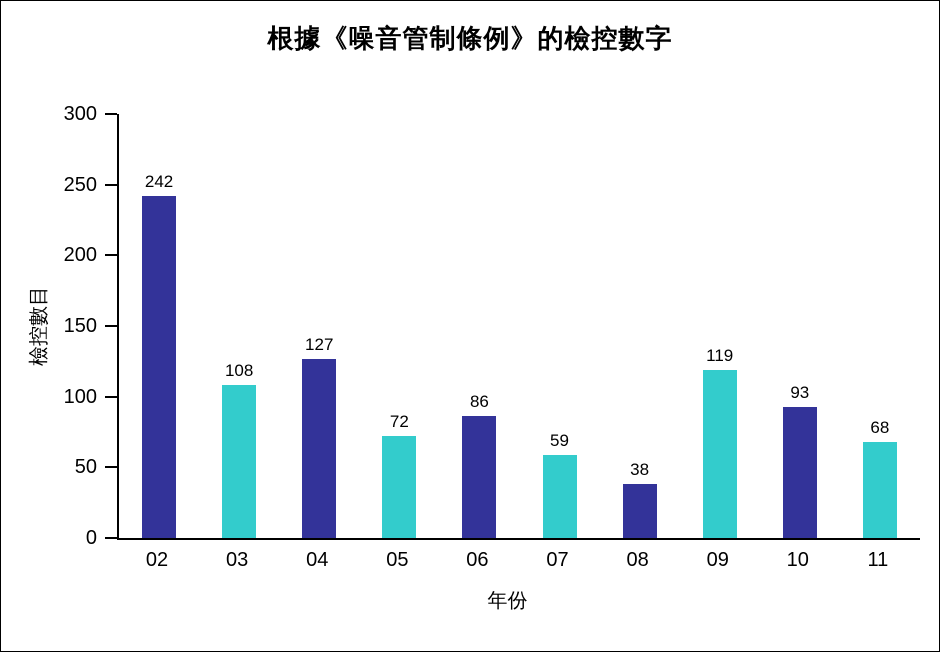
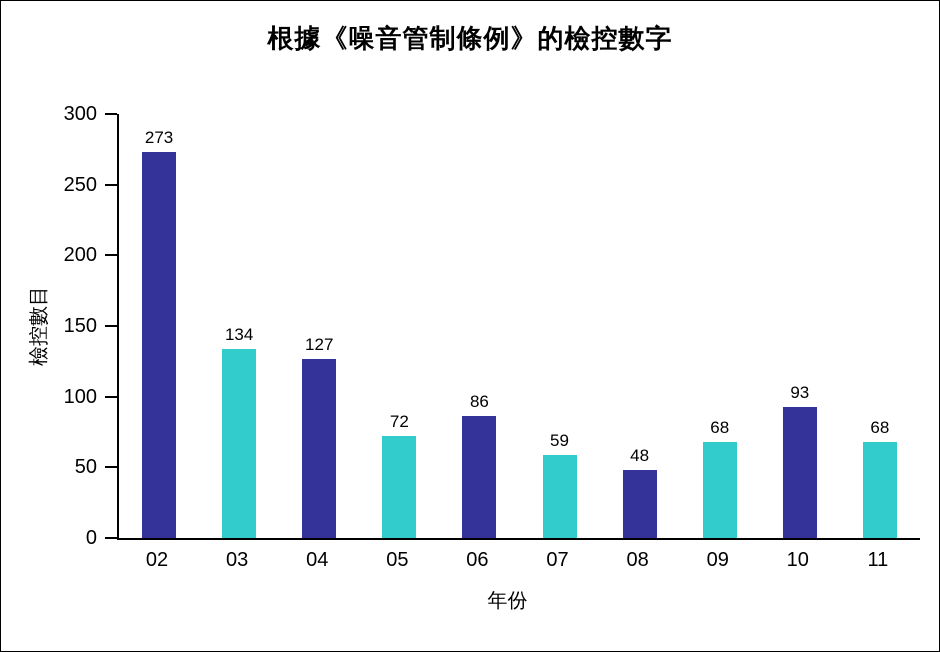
02: 242 -> 273
03: 108 -> 134
08: 38 -> 48
09: 119 -> 68
